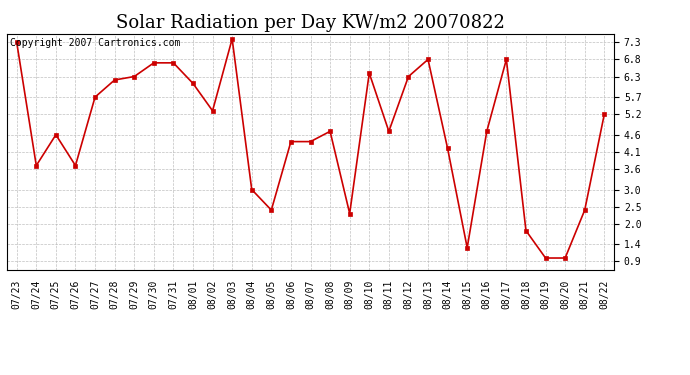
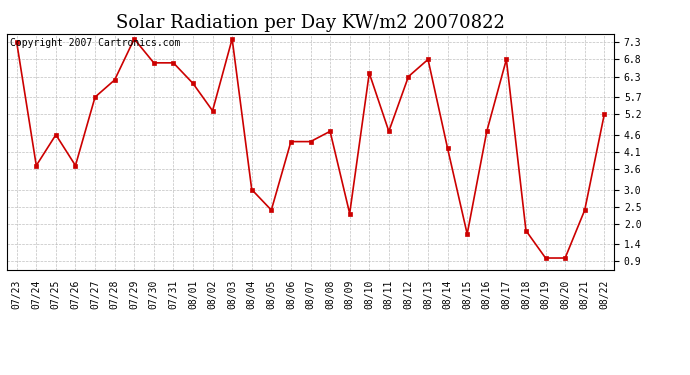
07/29: 6.3 -> 7.4
08/15: 1.3 -> 1.7
